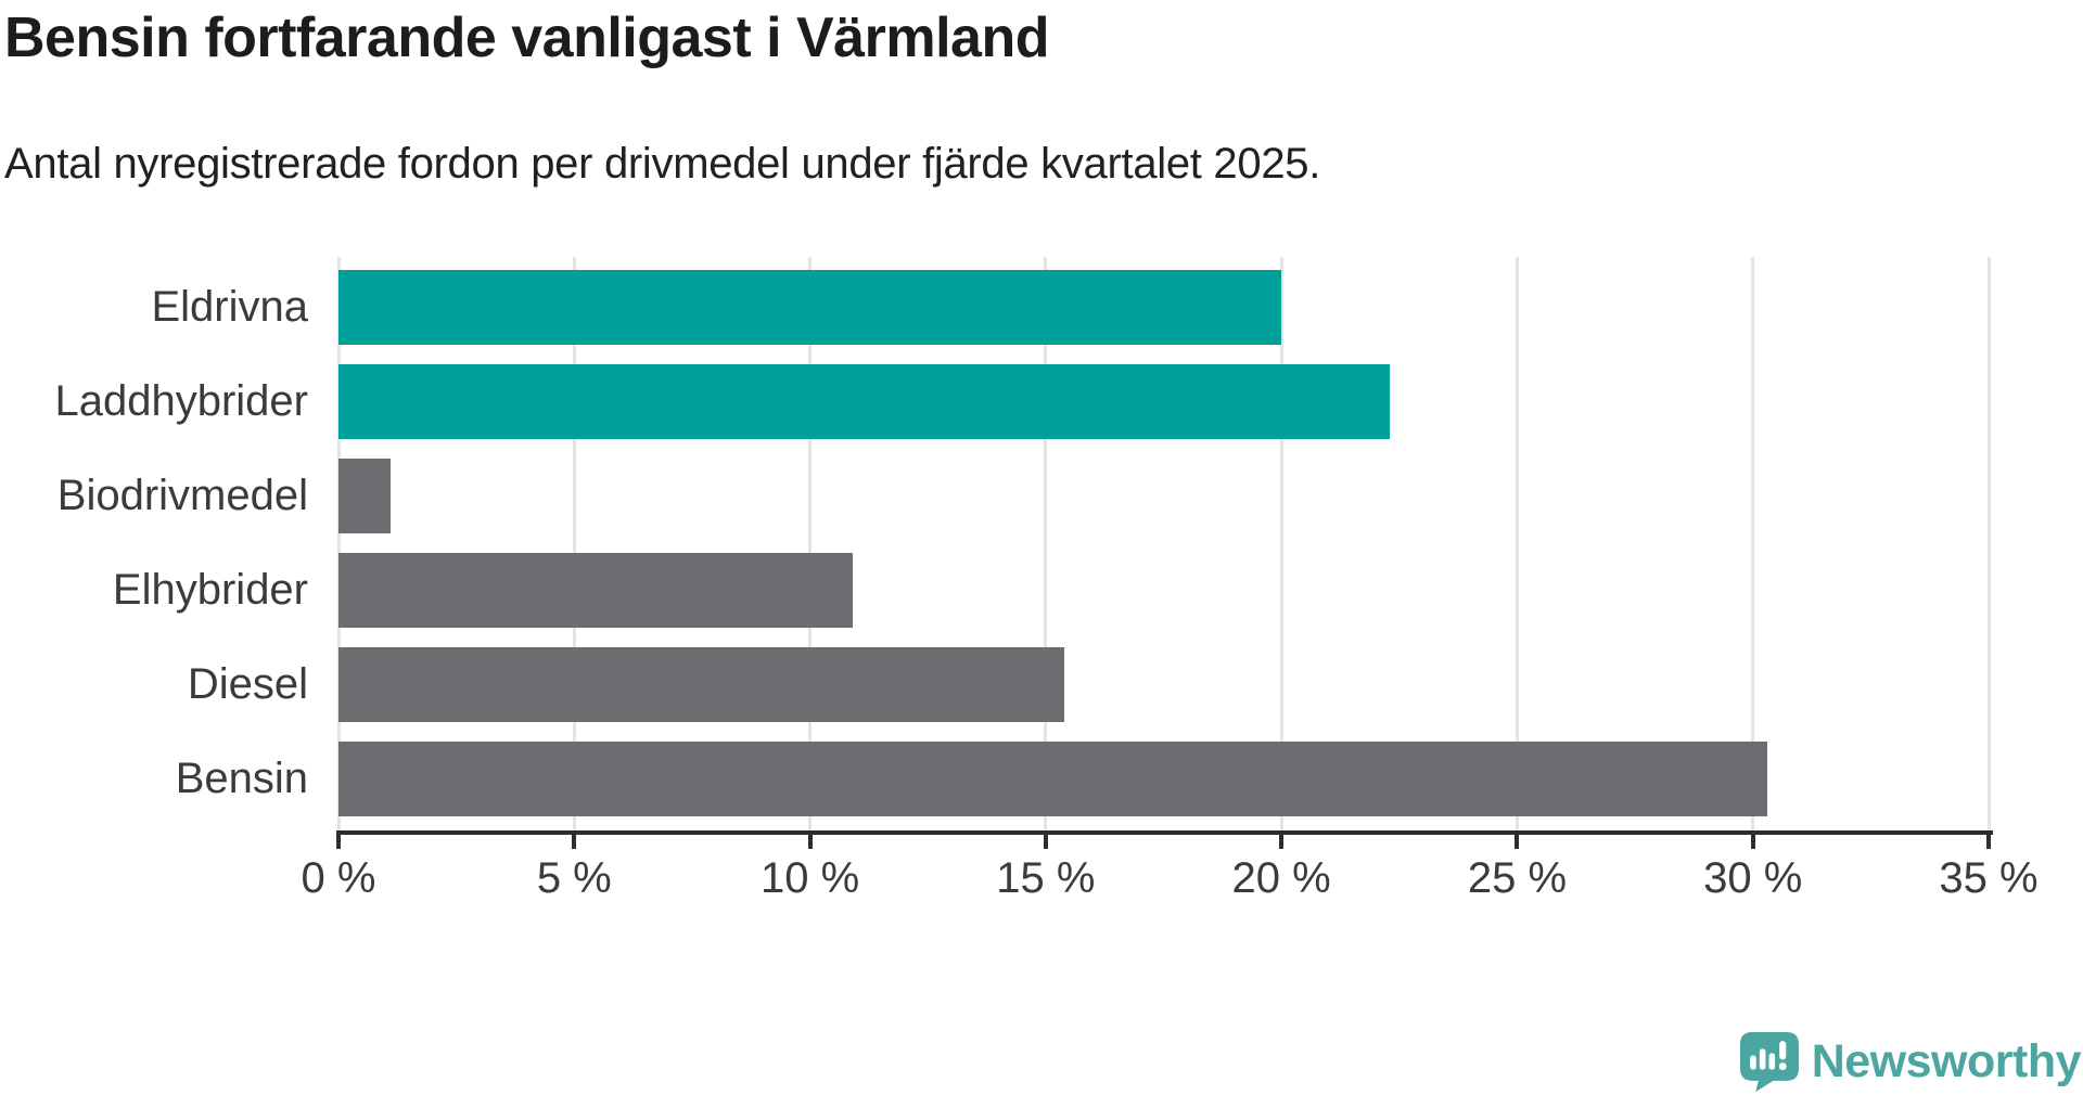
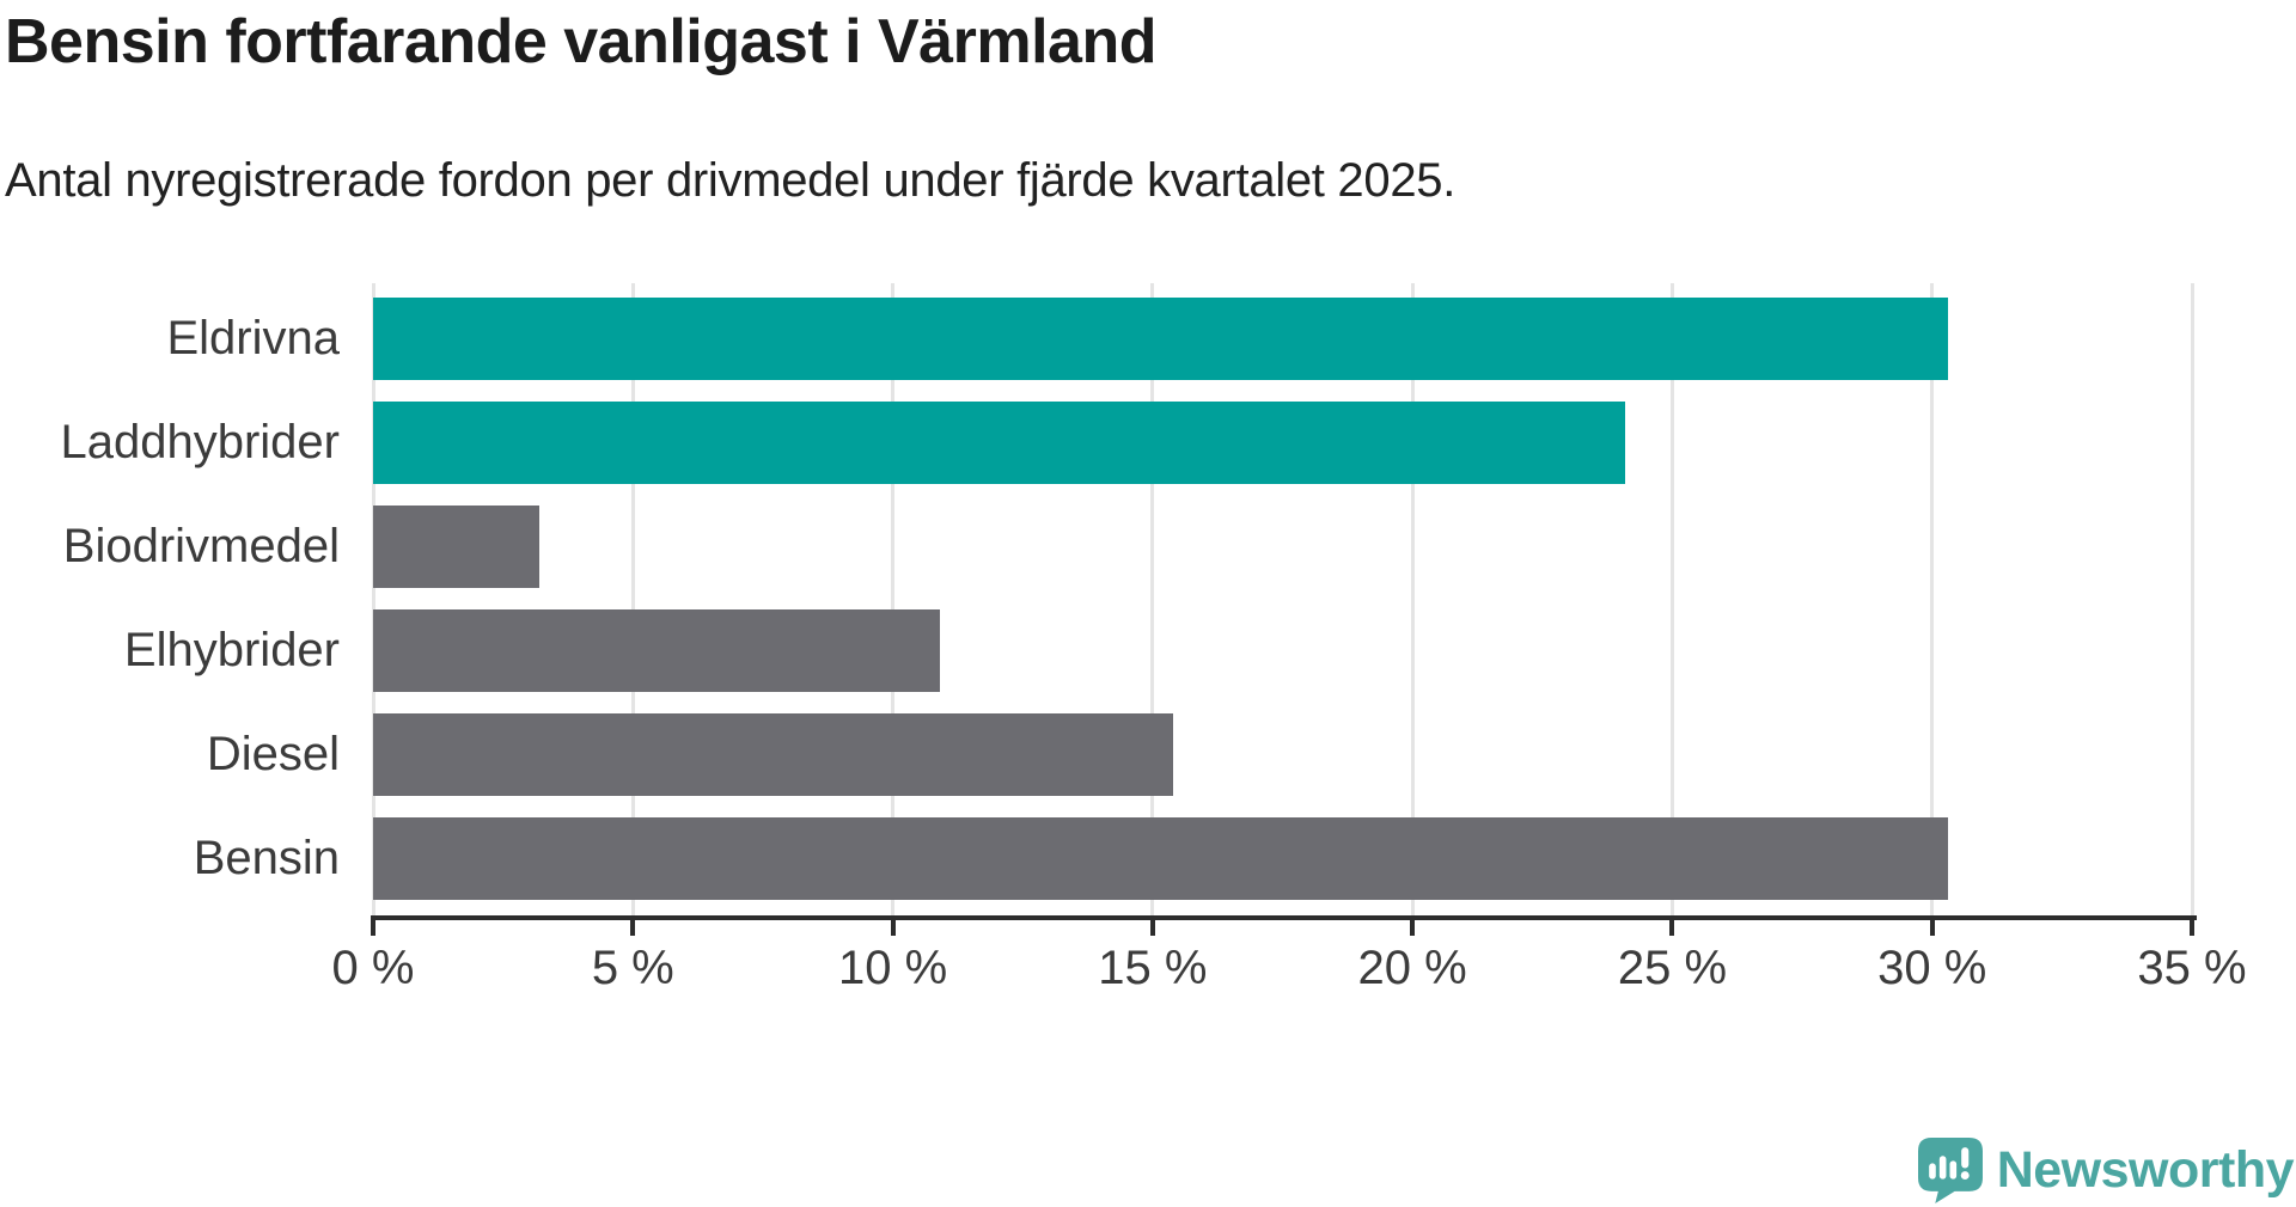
Eldrivna: 20.0% -> 30.3%
Laddhybrider: 22.3% -> 24.1%
Biodrivmedel: 1.1% -> 3.2%
